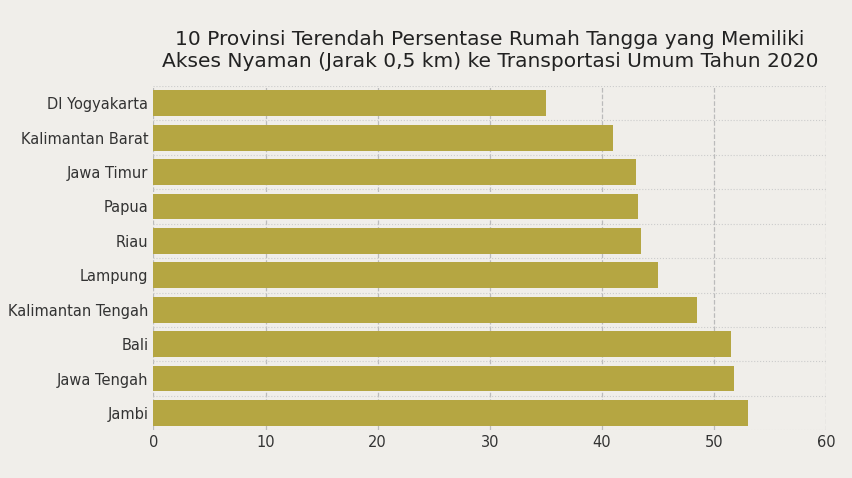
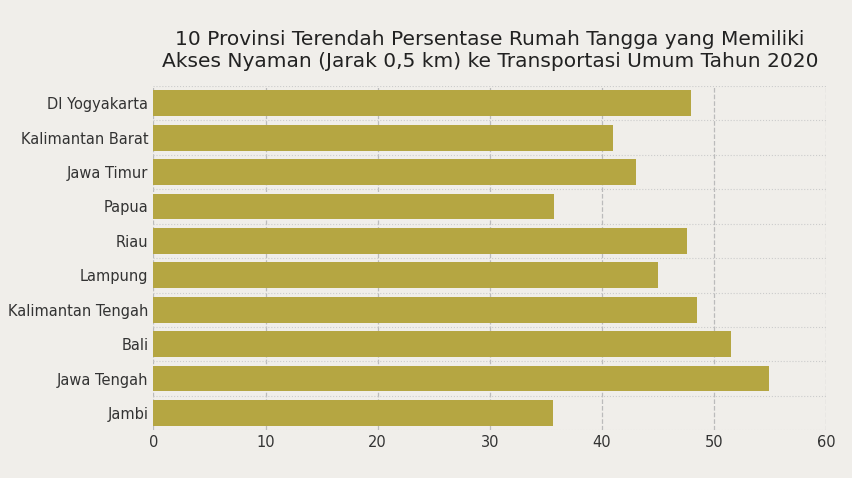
DI Yogyakarta: 35.0 -> 47.9
Papua: 43.2 -> 35.7
Riau: 43.5 -> 47.6
Jawa Tengah: 51.8 -> 54.9
Jambi: 53.0 -> 35.6
